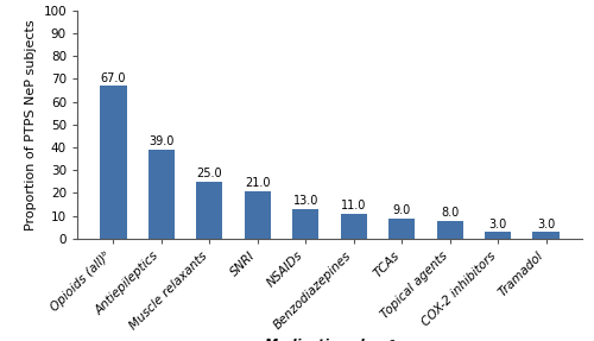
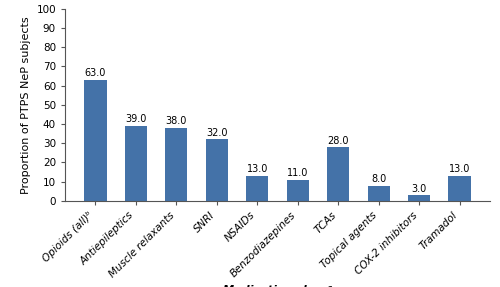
Opioids (all)ᵇ: 67.0 -> 63.0
Muscle relaxants: 25.0 -> 38.0
SNRI: 21.0 -> 32.0
TCAs: 9.0 -> 28.0
Tramadol: 3.0 -> 13.0
